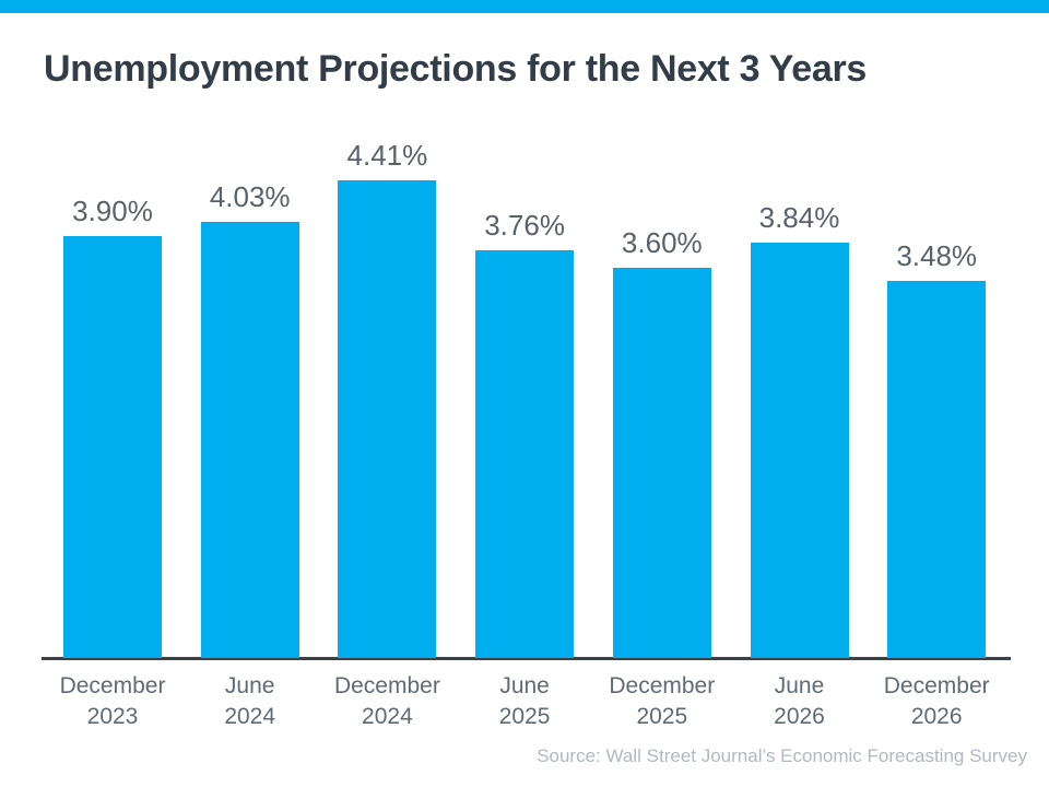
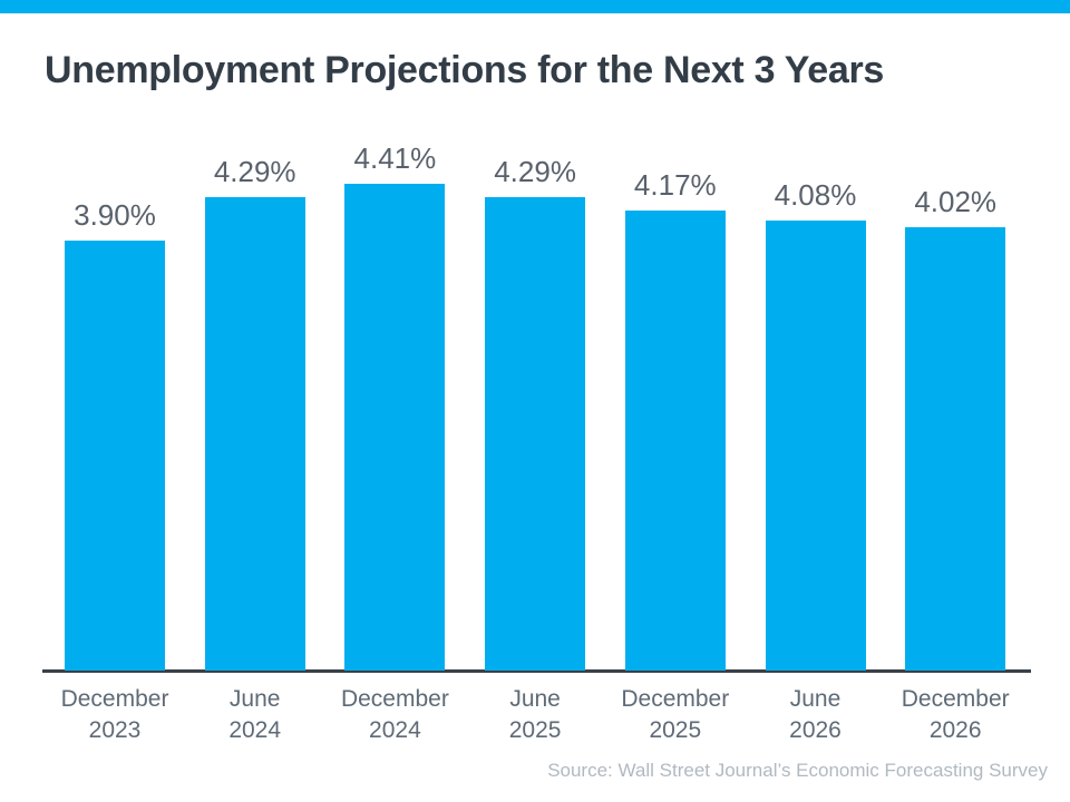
June 2024: 4.03% -> 4.29%
June 2025: 3.76% -> 4.29%
December 2025: 3.60% -> 4.17%
June 2026: 3.84% -> 4.08%
December 2026: 3.48% -> 4.02%
